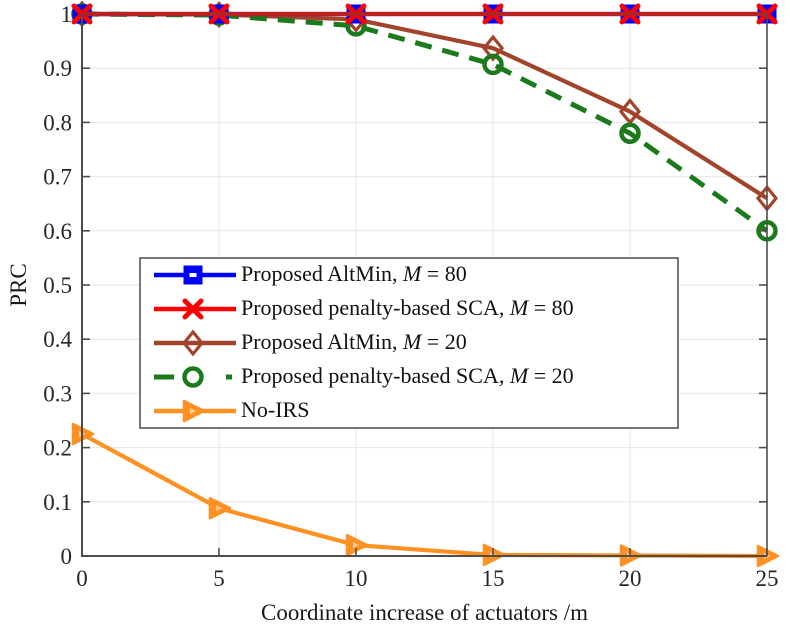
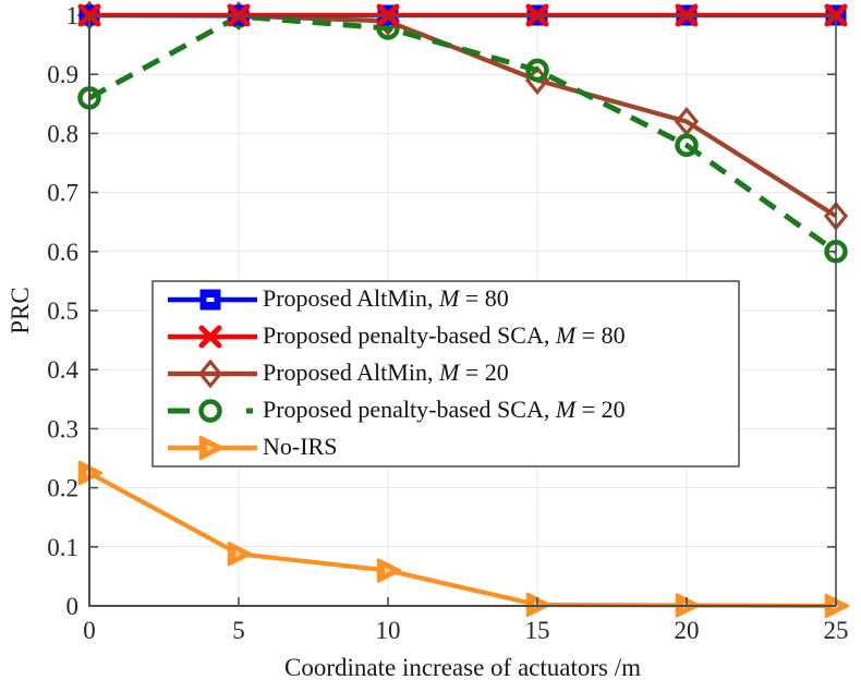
Proposed penalty-based SCA, M = 20/0: 1.00 -> 0.86
No-IRS/10: 0.02 -> 0.06
Proposed AltMin, M = 20/15: 0.94 -> 0.89
